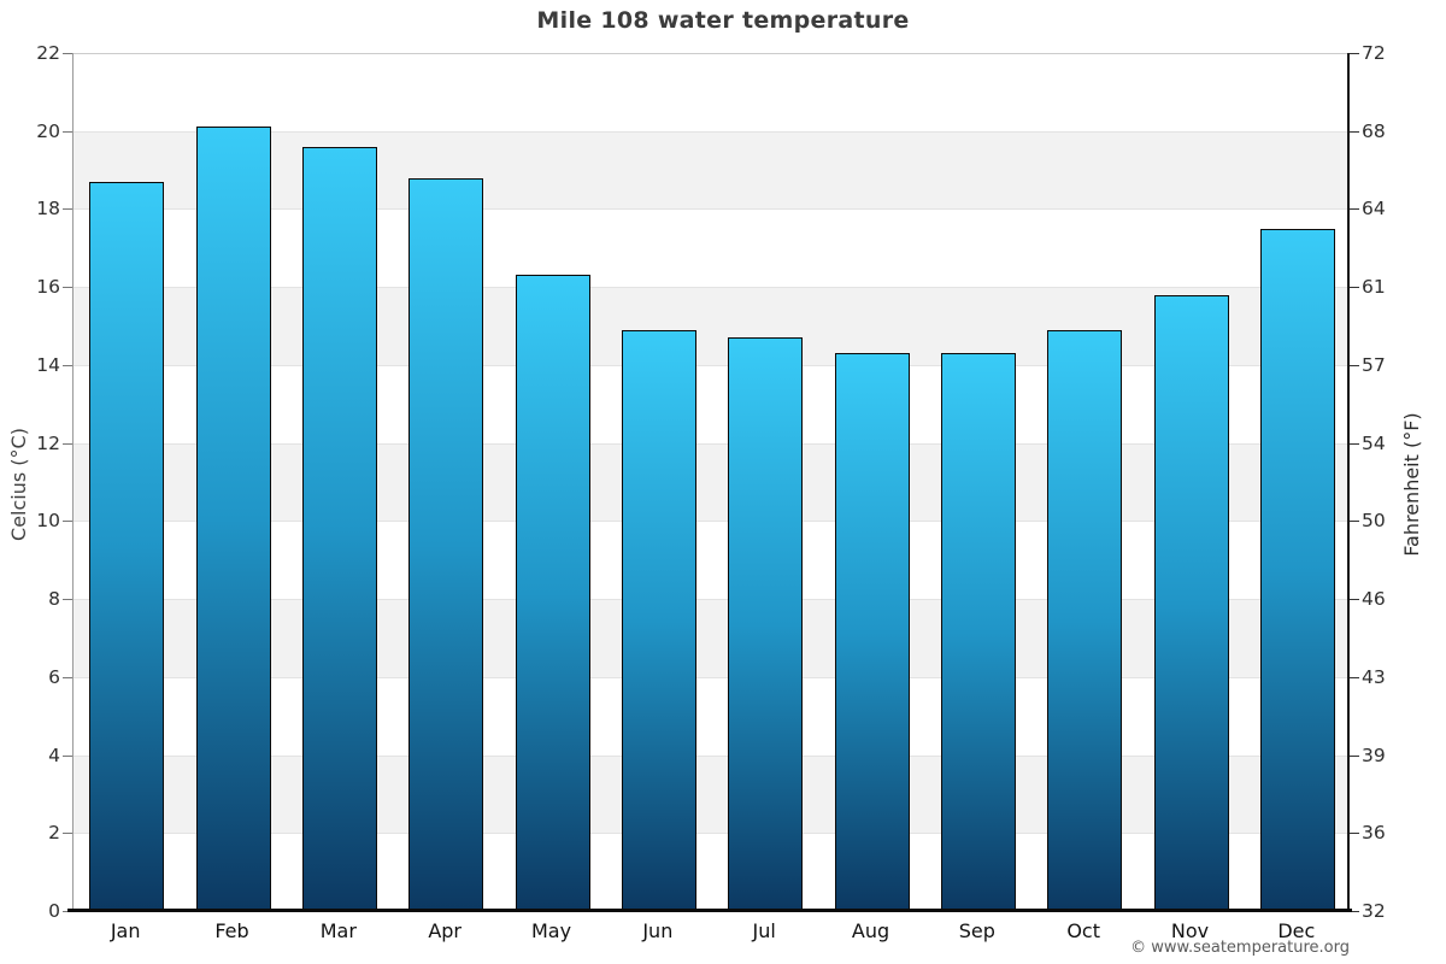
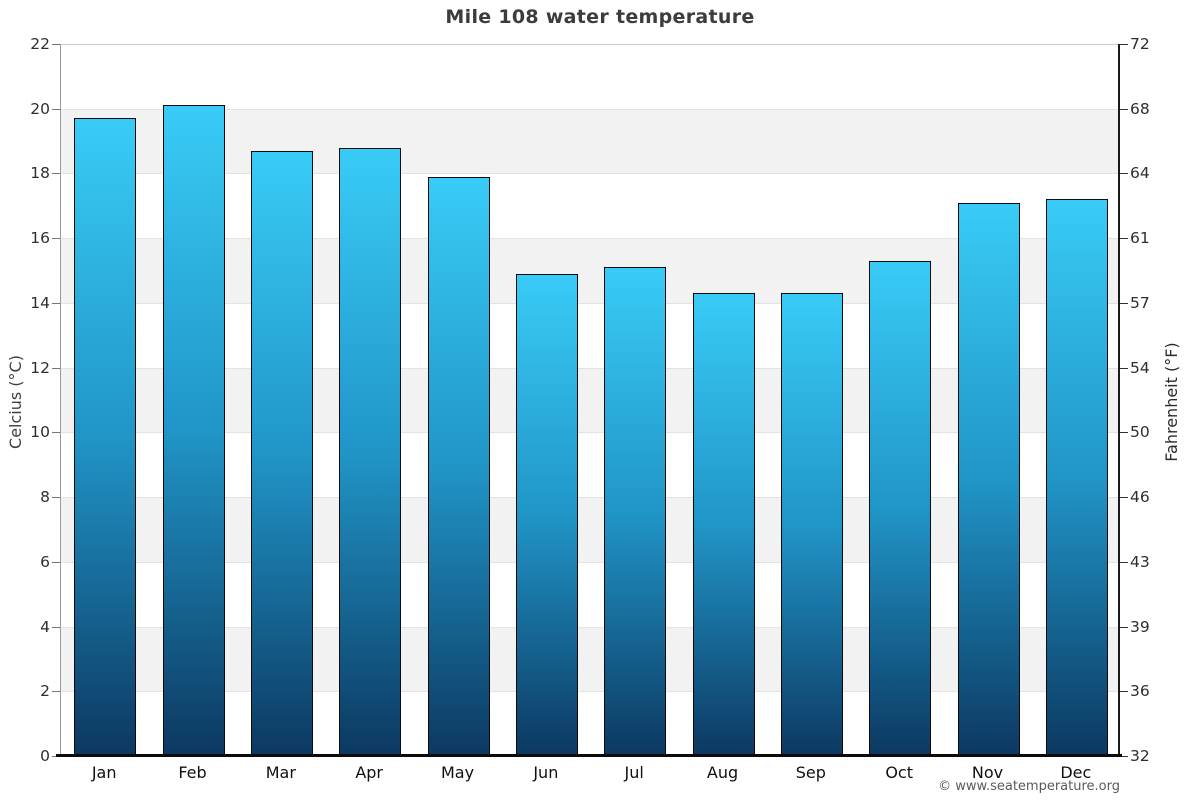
Jan: 18.7 -> 19.7
Mar: 19.6 -> 18.7
May: 16.3 -> 17.9
Jul: 14.7 -> 15.1
Oct: 14.9 -> 15.3
Nov: 15.8 -> 17.1
Dec: 17.5 -> 17.2
